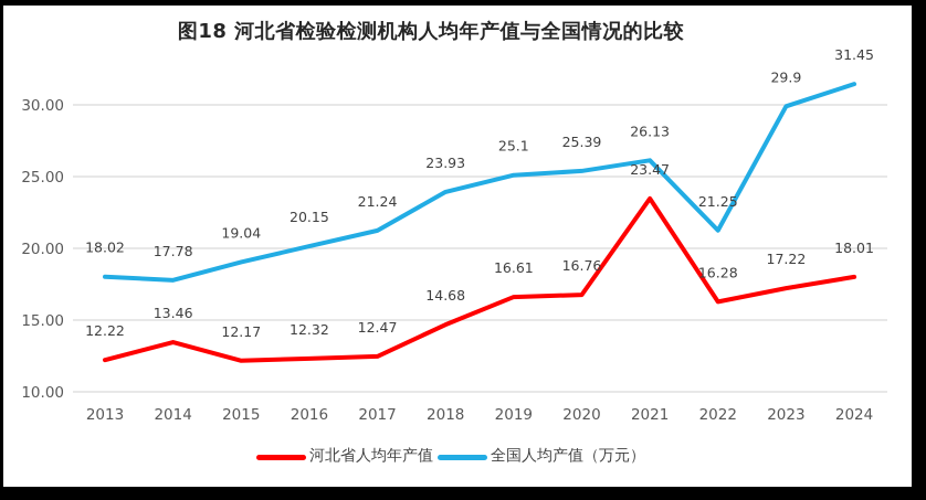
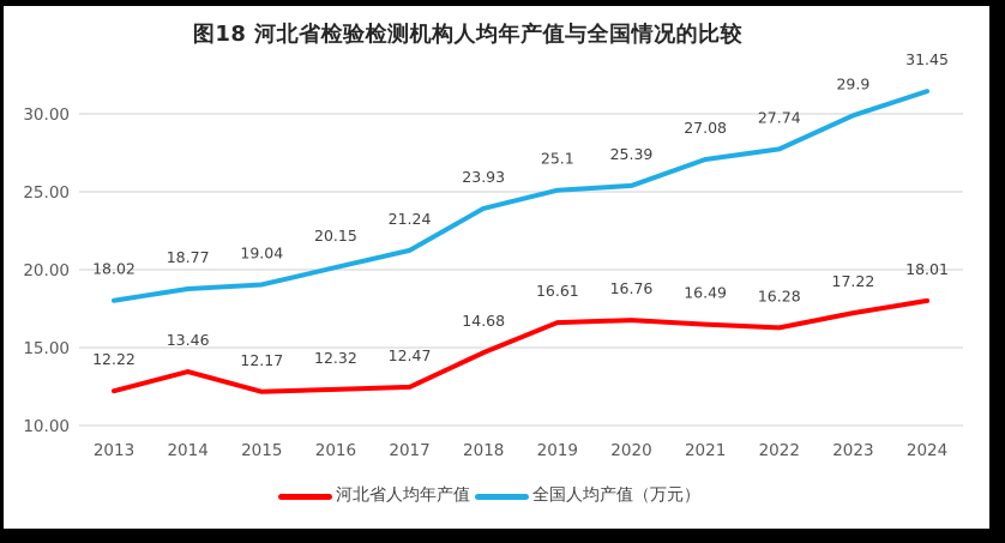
全国人均产值（万元）/2014: 17.78 -> 18.77
河北省人均年产值/2021: 23.47 -> 16.49
全国人均产值（万元）/2021: 26.13 -> 27.08
全国人均产值（万元）/2022: 21.25 -> 27.74
